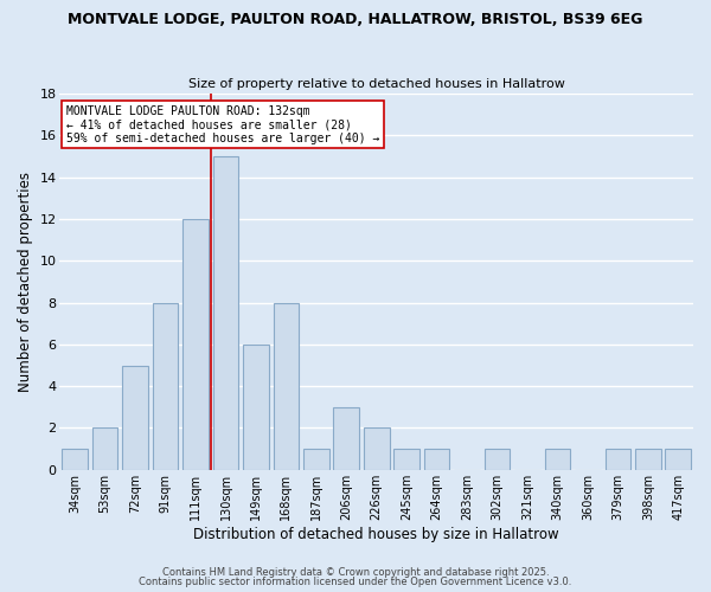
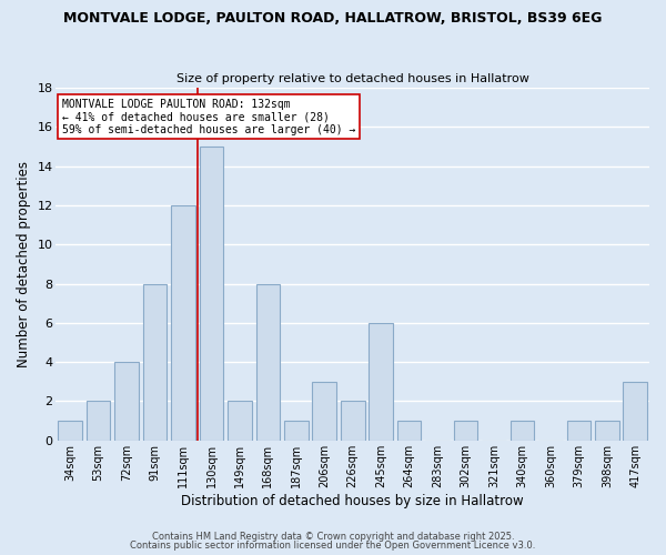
72sqm: 5 -> 4
149sqm: 6 -> 2
245sqm: 1 -> 6
417sqm: 1 -> 3
